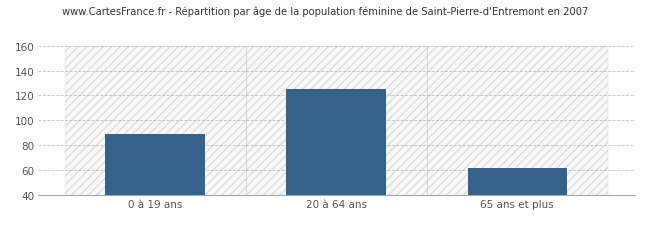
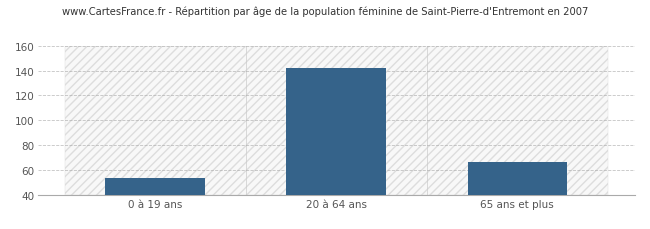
0 à 19 ans: 89 -> 54
20 à 64 ans: 125 -> 142
65 ans et plus: 62 -> 67
